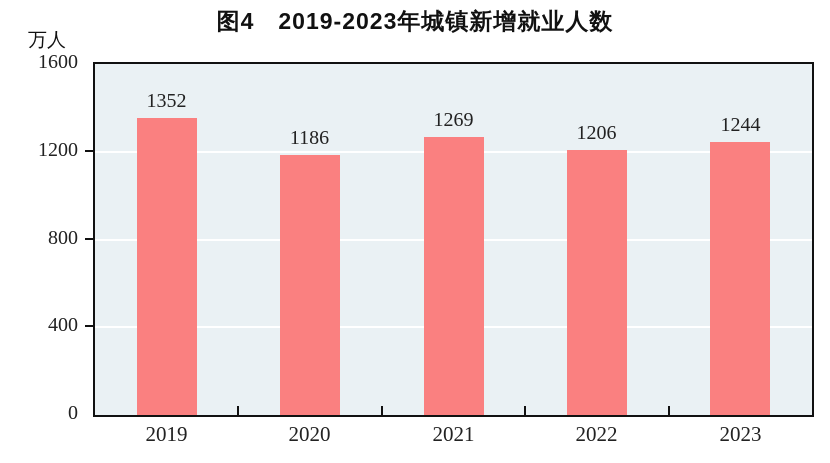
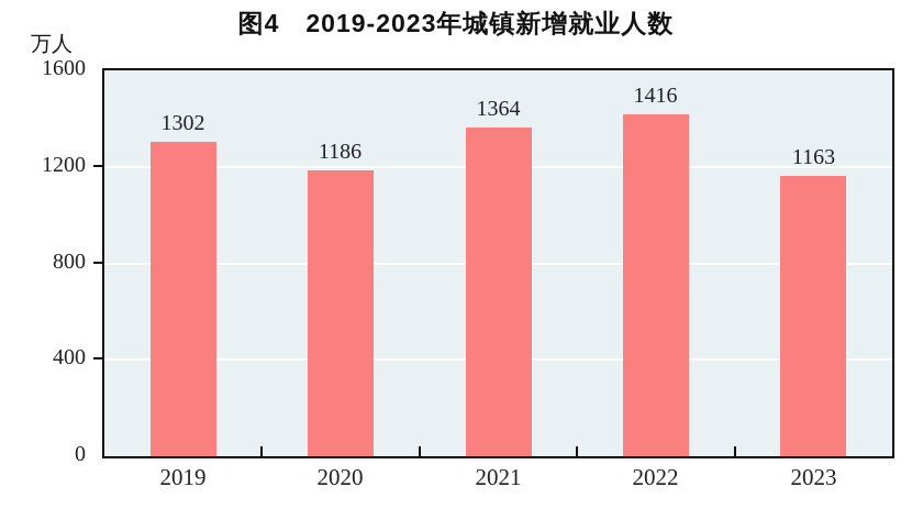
2019: 1352 -> 1302
2021: 1269 -> 1364
2022: 1206 -> 1416
2023: 1244 -> 1163
